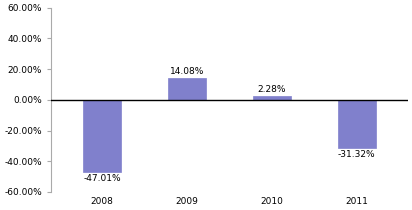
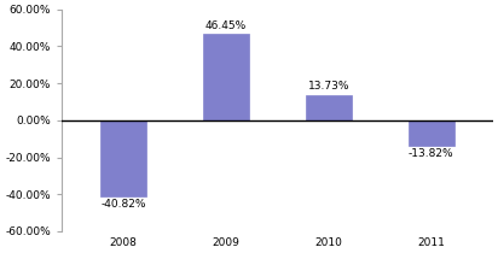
2008: -47.01% -> -40.82%
2009: 14.08% -> 46.45%
2010: 2.28% -> 13.73%
2011: -31.32% -> -13.82%
